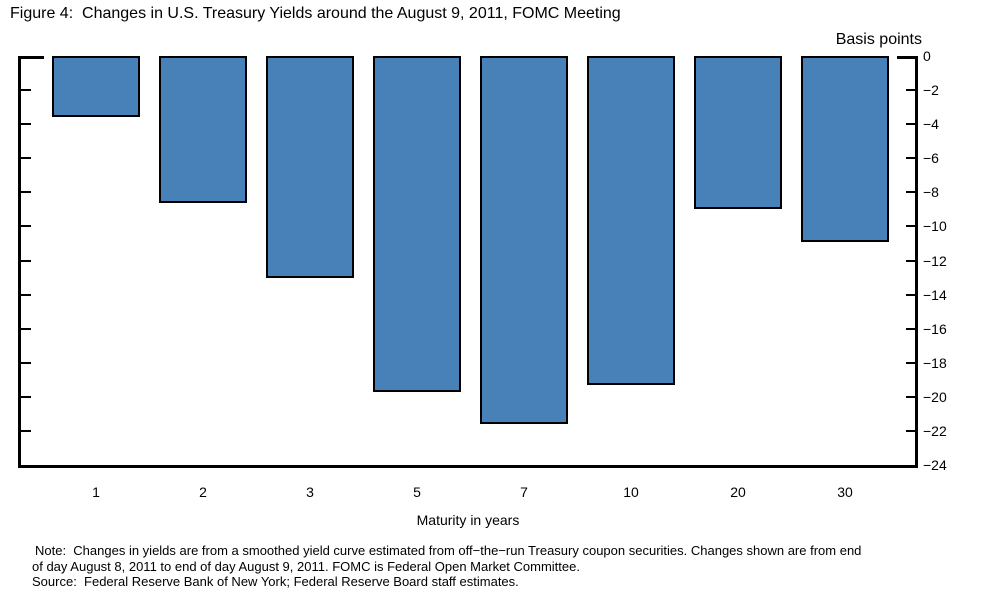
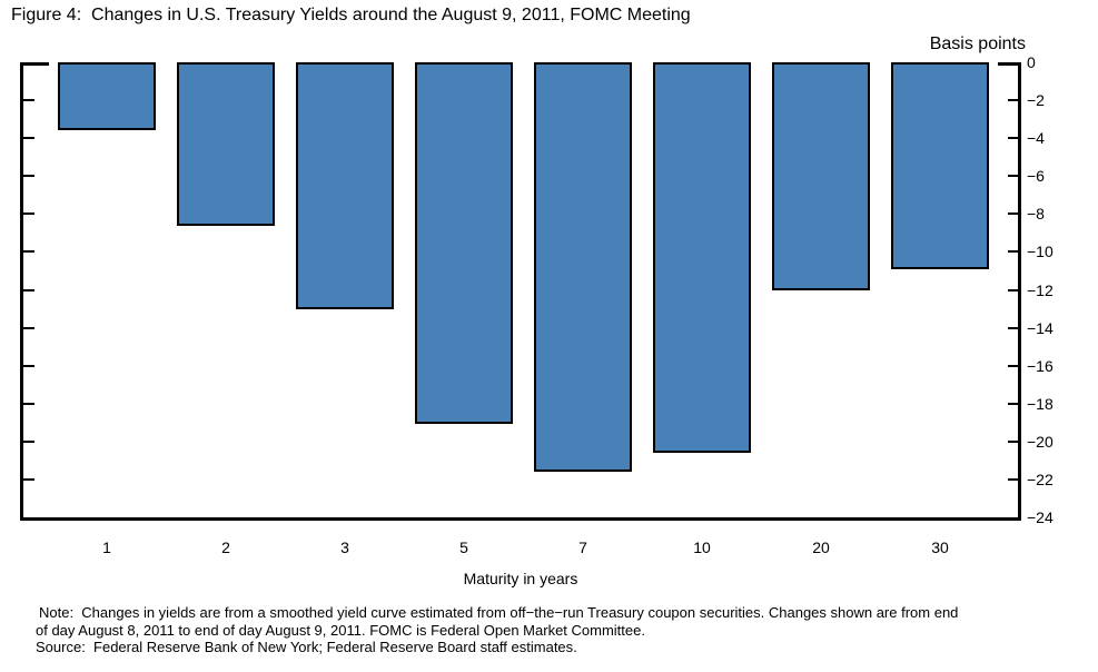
5: -19.7 -> -19.1
10: -19.3 -> -20.6
20: -9.0 -> -12.0
